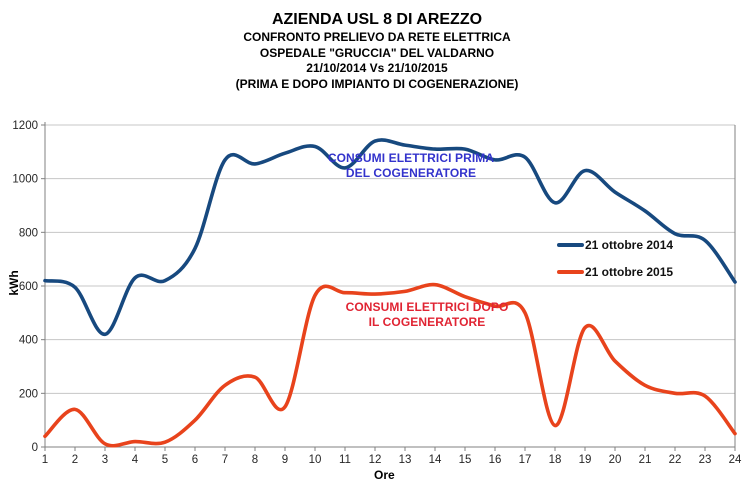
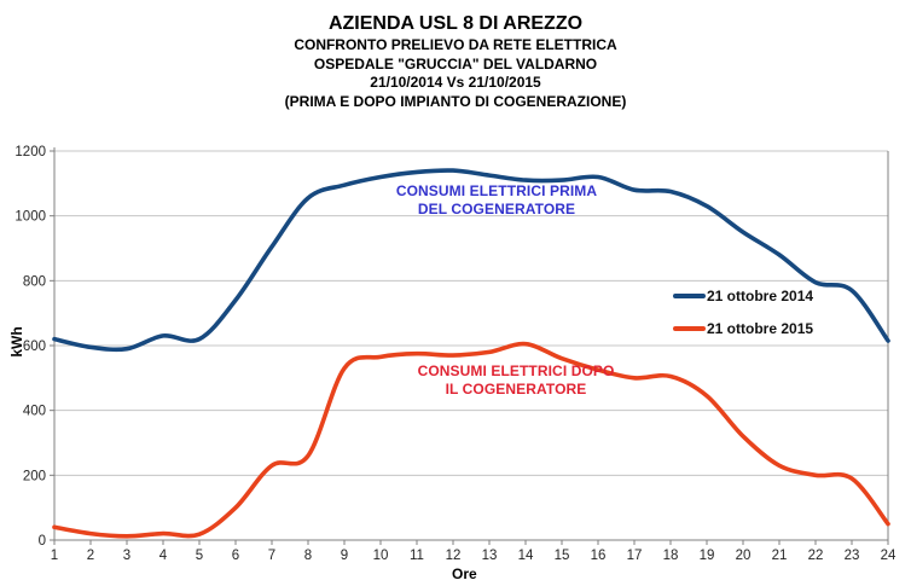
21 ottobre 2015/2: 140 -> 20
21 ottobre 2014/3: 420 -> 590
21 ottobre 2014/7: 1070 -> 900
21 ottobre 2015/9: 150 -> 530
21 ottobre 2014/11: 1040 -> 1140
21 ottobre 2014/16: 1070 -> 1120
21 ottobre 2014/18: 910 -> 1080
21 ottobre 2015/18: 80 -> 500
